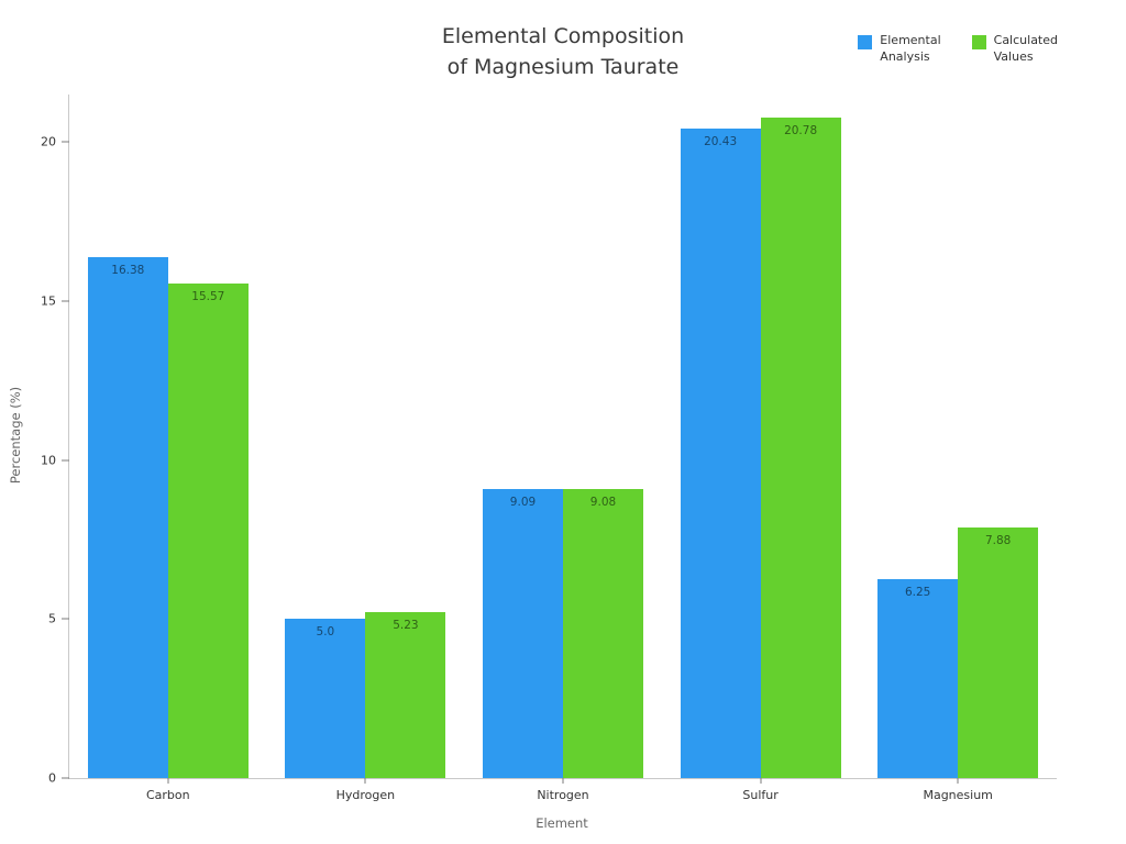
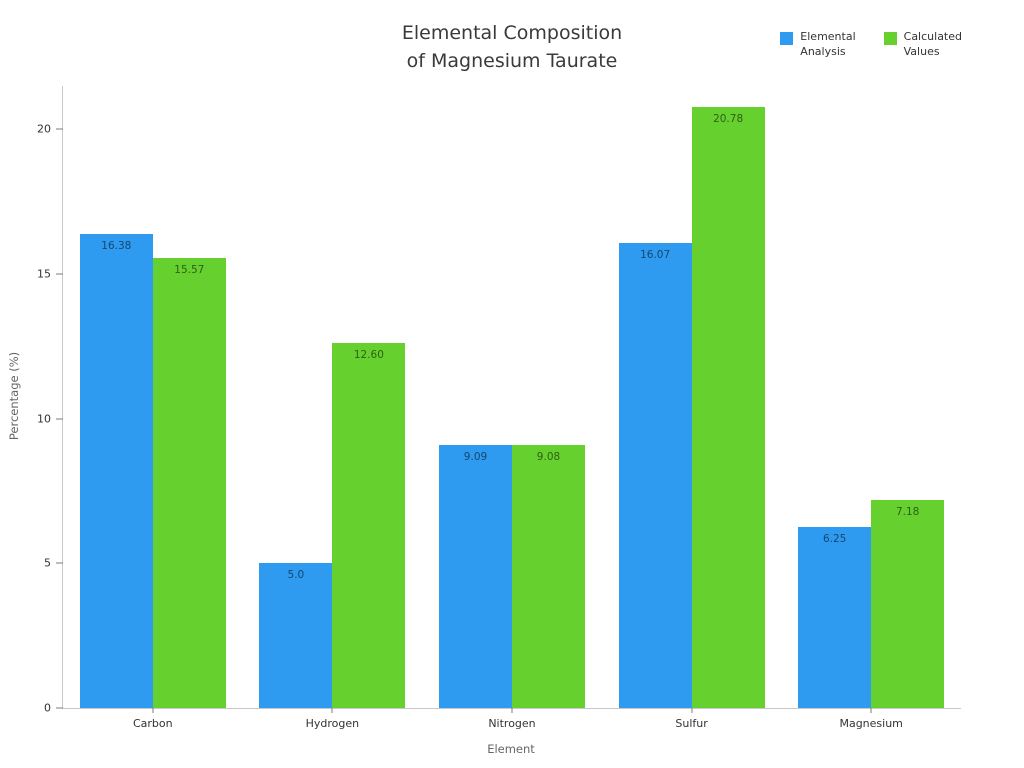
Calculated Values/Hydrogen: 5.23 -> 12.60
Elemental Analysis/Sulfur: 20.43 -> 16.07
Calculated Values/Magnesium: 7.88 -> 7.18
